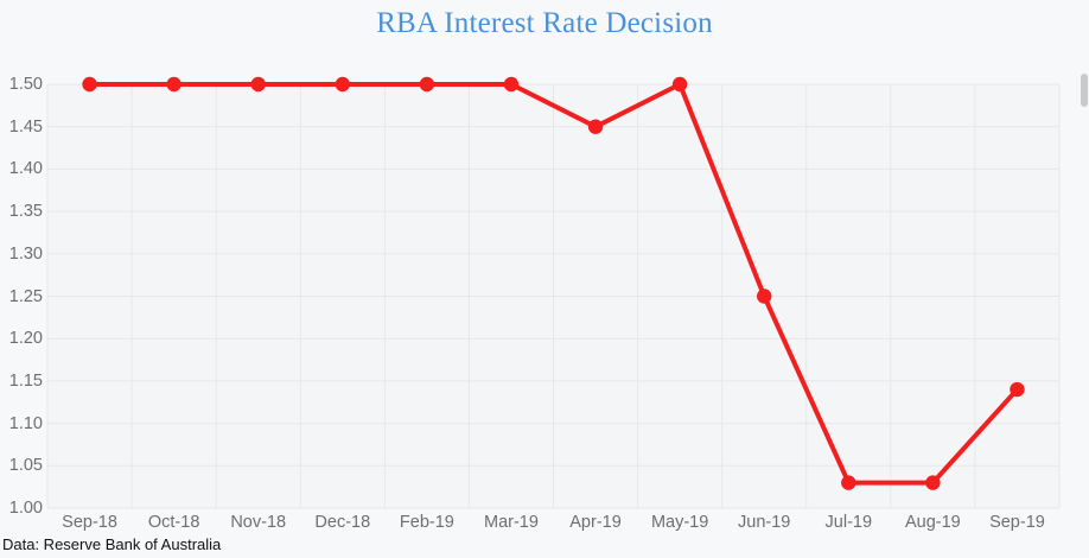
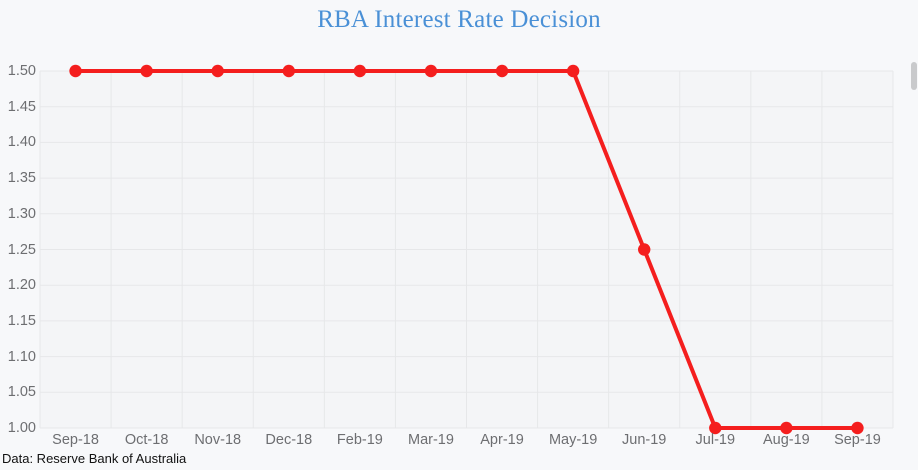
Apr-19: 1.45 -> 1.50
Jul-19: 1.03 -> 1.00
Aug-19: 1.03 -> 1.00
Sep-19: 1.14 -> 1.00
